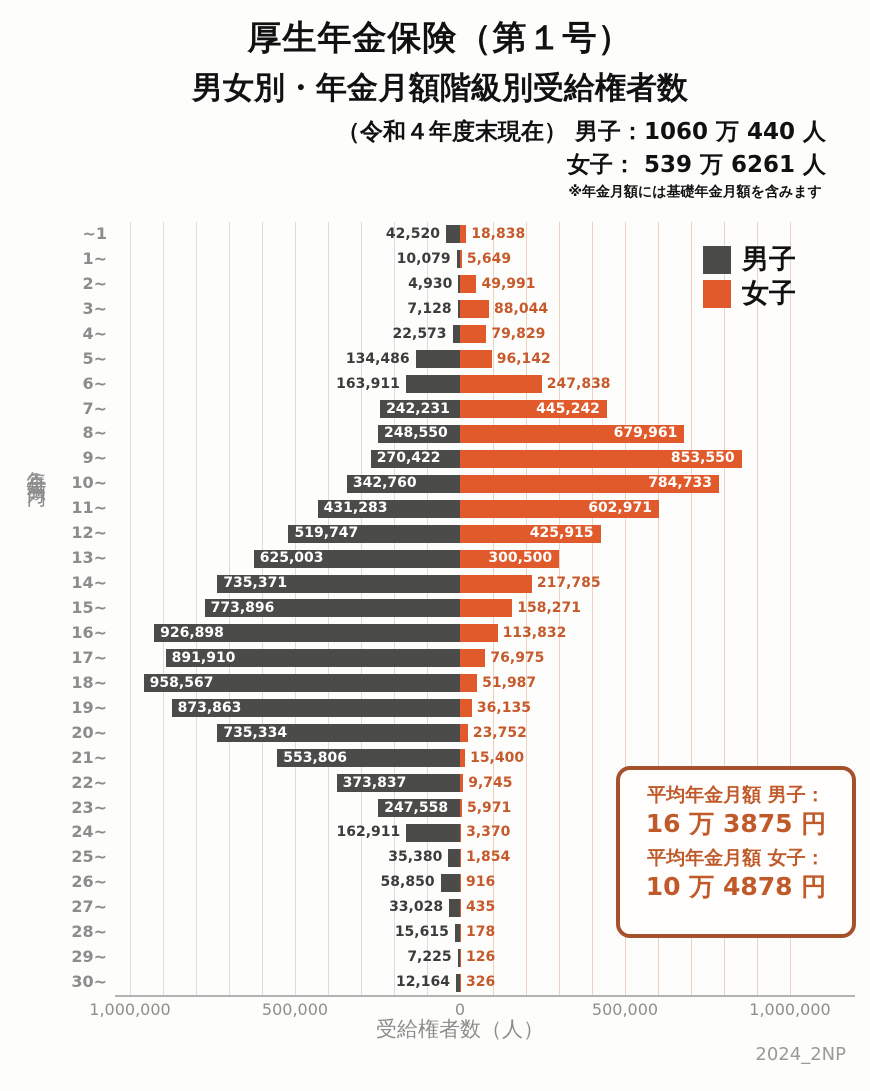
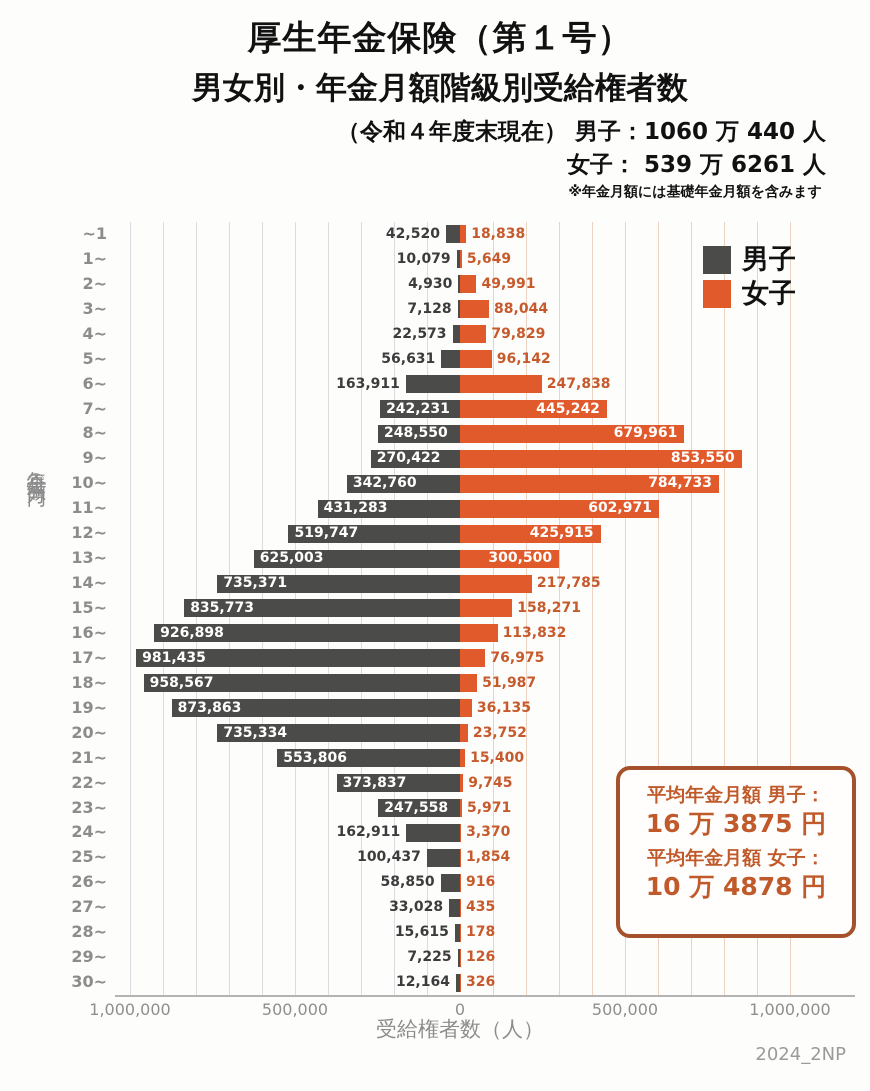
男子/5~: 134,486 -> 56,631
男子/15~: 773,896 -> 835,773
男子/17~: 891,910 -> 981,435
男子/25~: 35,380 -> 100,437
